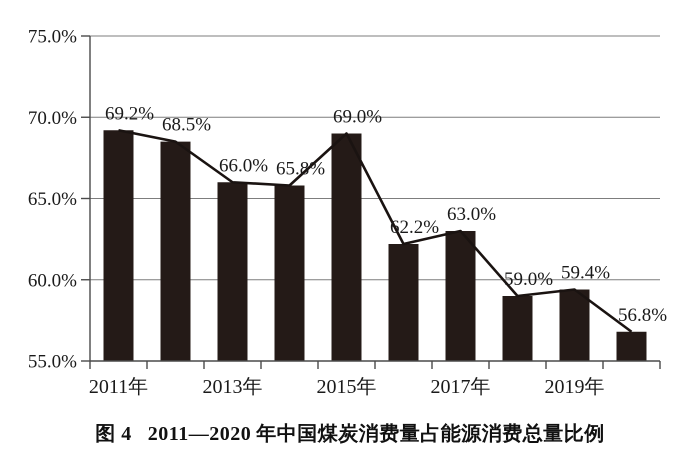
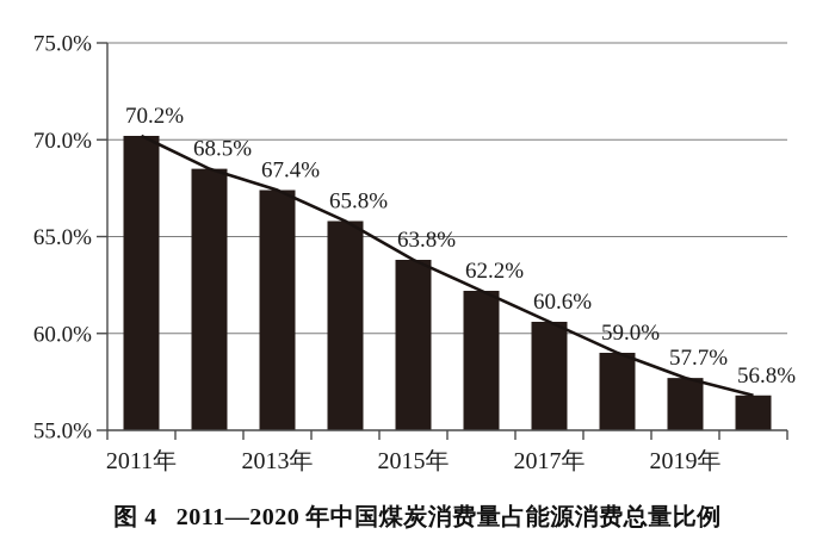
2011年: 69.2% -> 70.2%
2013年: 66.0% -> 67.4%
2015年: 69.0% -> 63.8%
2017年: 63.0% -> 60.6%
2019年: 59.4% -> 57.7%
